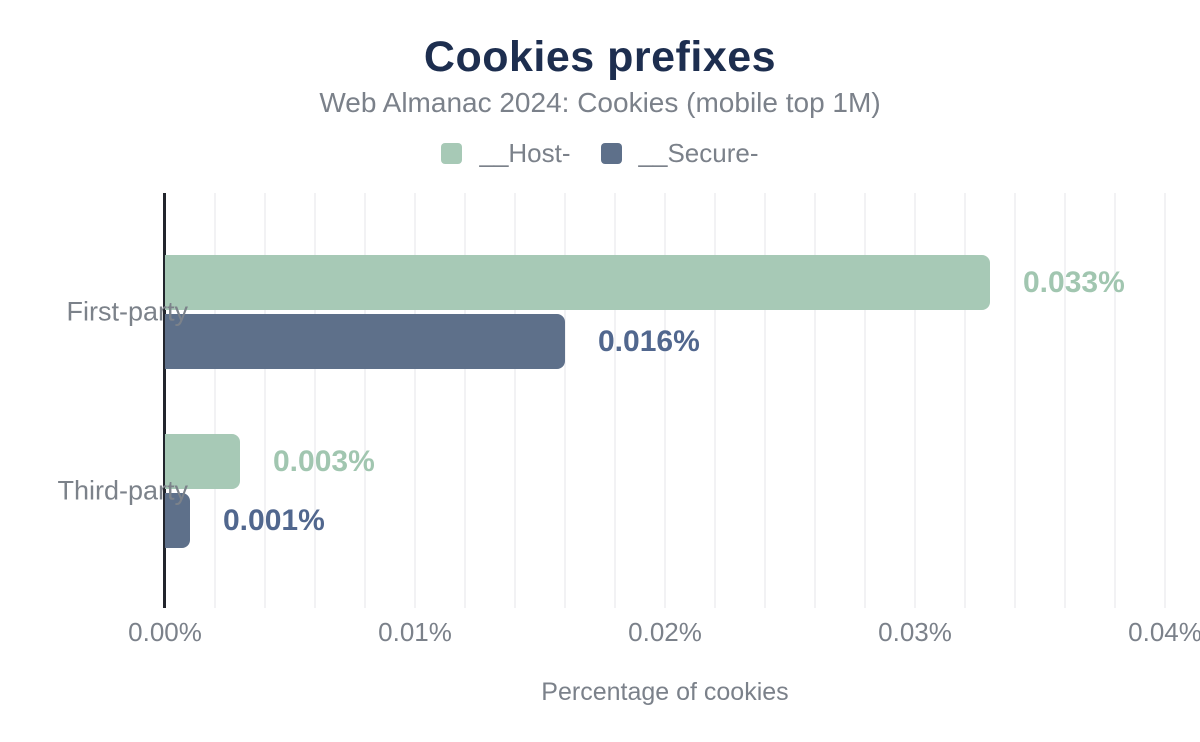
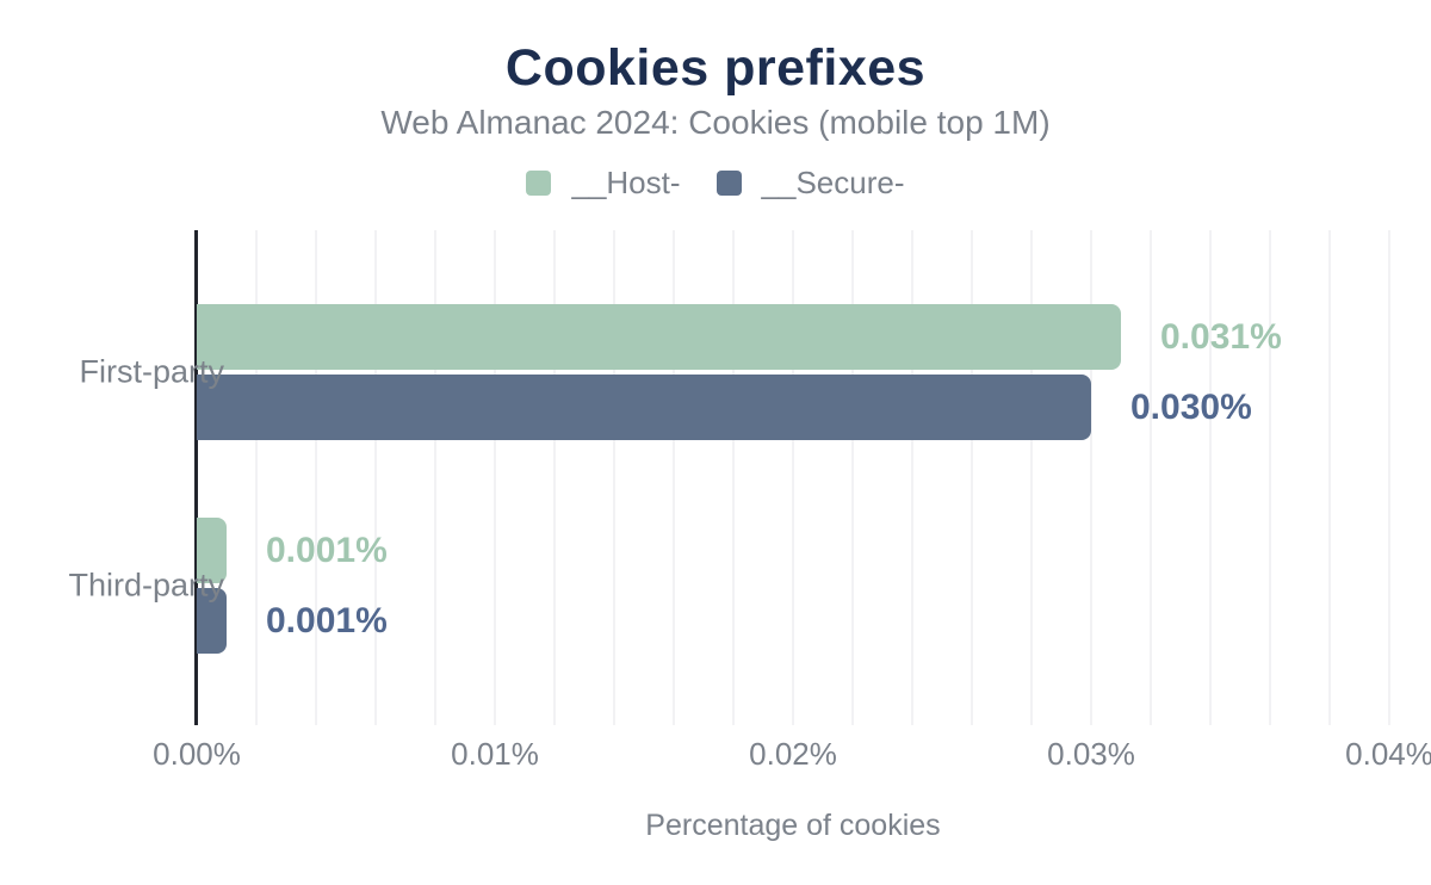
__Host-/First-party: 0.033% -> 0.031%
__Secure-/First-party: 0.016% -> 0.030%
__Host-/Third-party: 0.003% -> 0.001%
